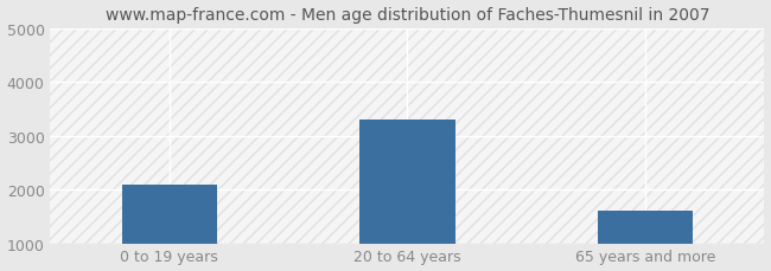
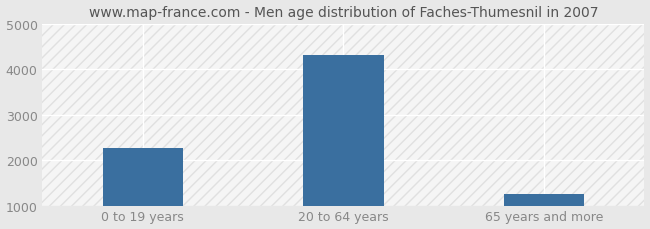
0 to 19 years: 2100 -> 2270
20 to 64 years: 3300 -> 4320
65 years and more: 1600 -> 1250
